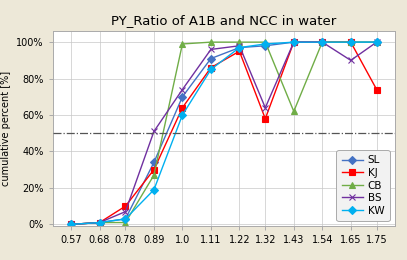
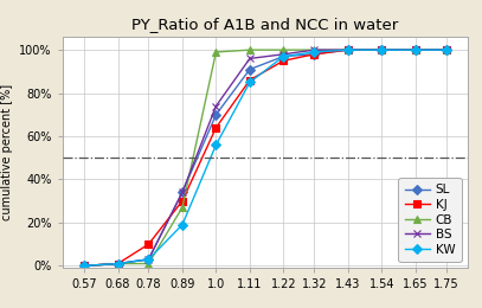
BS/0.78: 7% -> 3%
BS/0.89: 51% -> 34%
KW/1.0: 60% -> 56%
KJ/1.32: 58% -> 98%
BS/1.32: 64% -> 100%
CB/1.43: 62% -> 100%
BS/1.65: 90% -> 100%
KJ/1.75: 74% -> 100%
